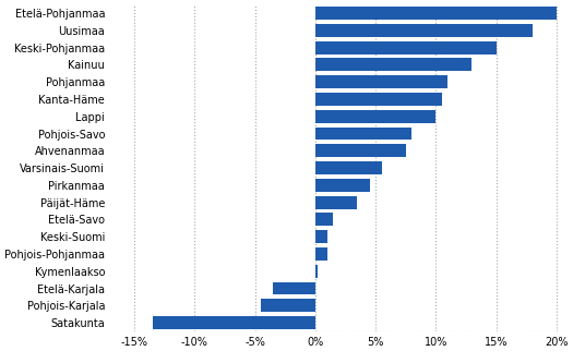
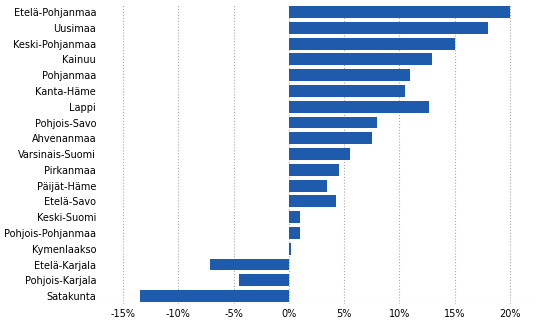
Lappi: 10.0% -> 12.7%
Etelä-Savo: 1.5% -> 4.3%
Etelä-Karjala: -3.5% -> -7.1%
